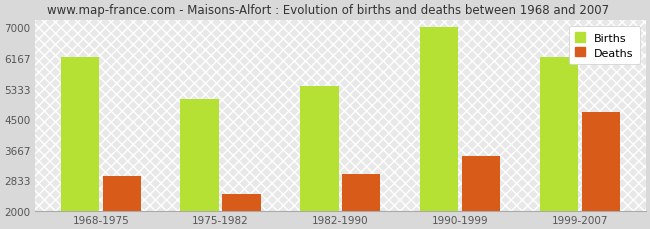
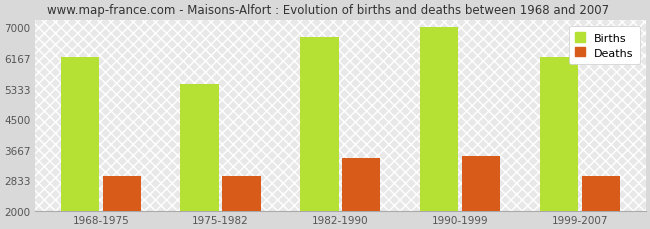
Births/1975-1982: 5050 -> 5450
Deaths/1975-1982: 2450 -> 2950
Births/1982-1990: 5400 -> 6750
Deaths/1982-1990: 3000 -> 3450
Deaths/1999-2007: 4700 -> 2950
